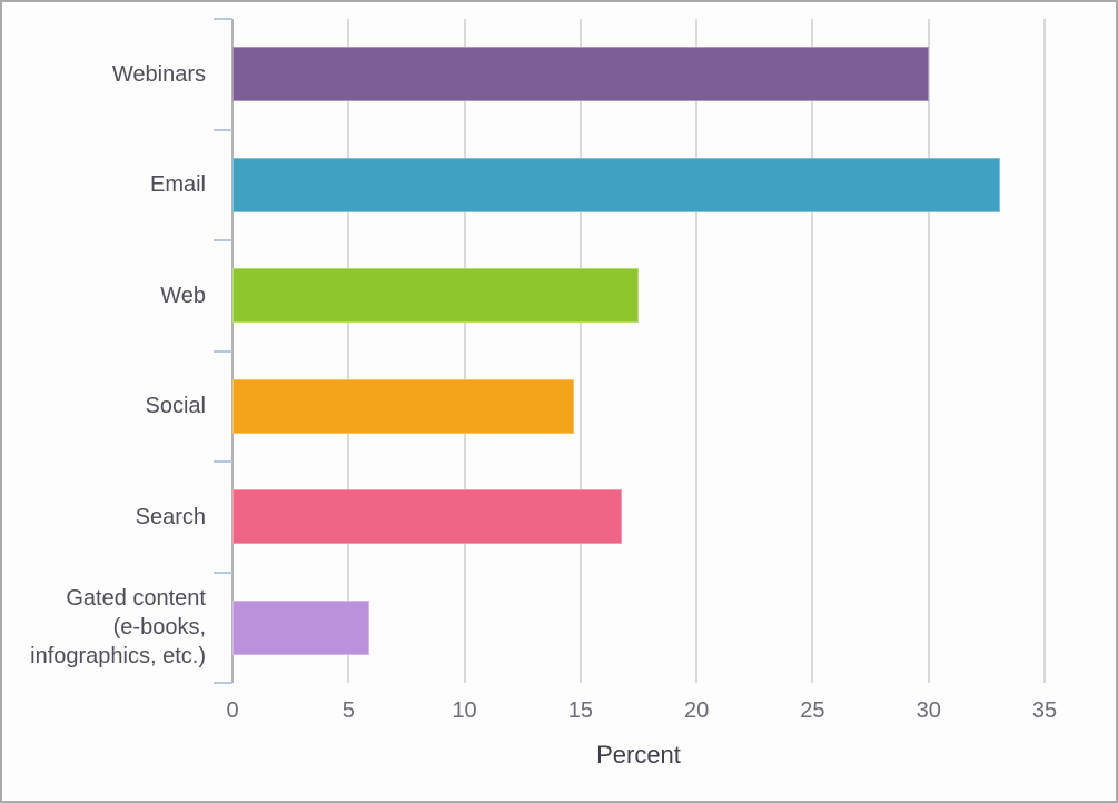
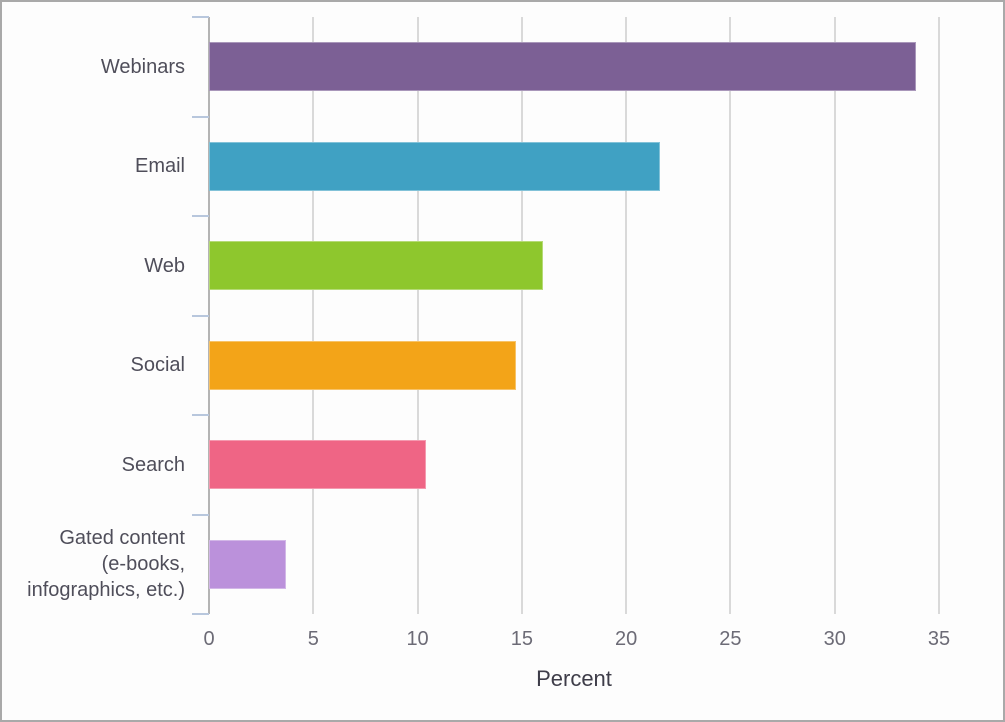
Webinars: 30.0 -> 33.9
Email: 33.1 -> 21.6
Web: 17.5 -> 16.0
Search: 16.8 -> 10.4
Gated content (e-books, infographics, etc.): 5.9 -> 3.7
